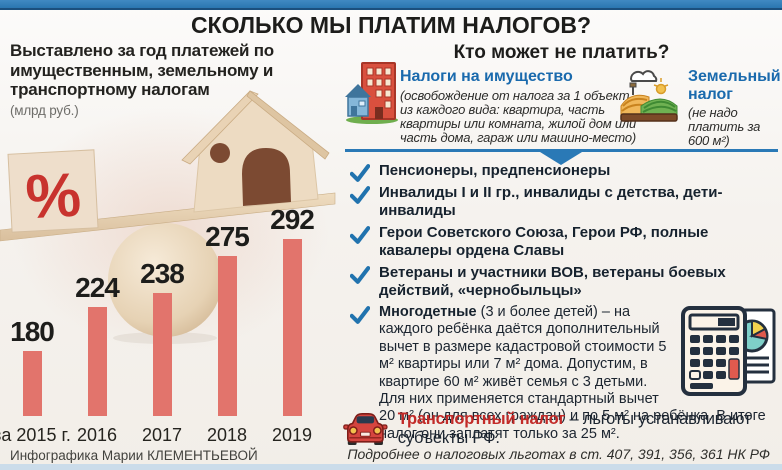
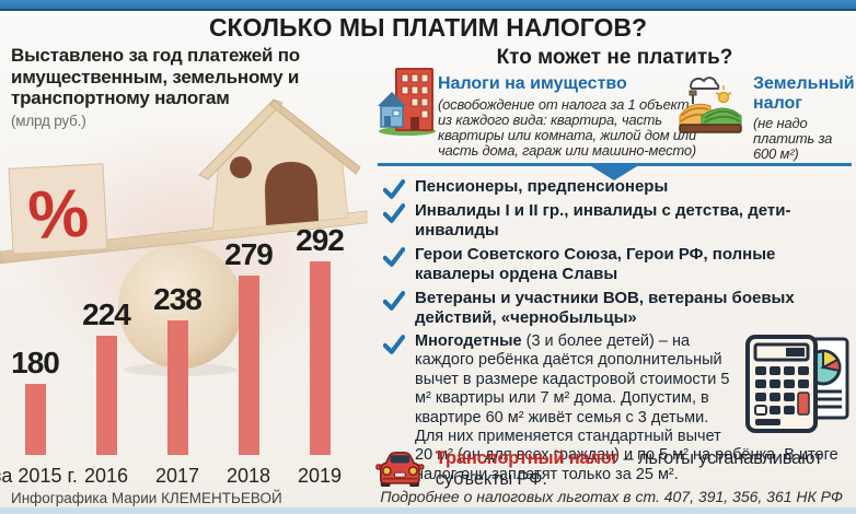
2018: 275 -> 279
